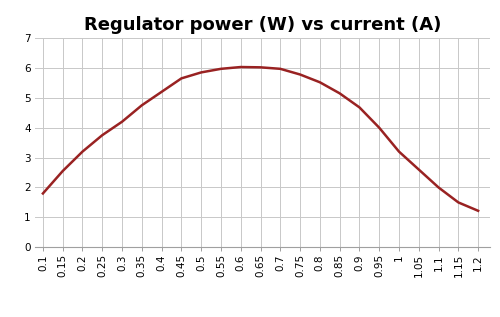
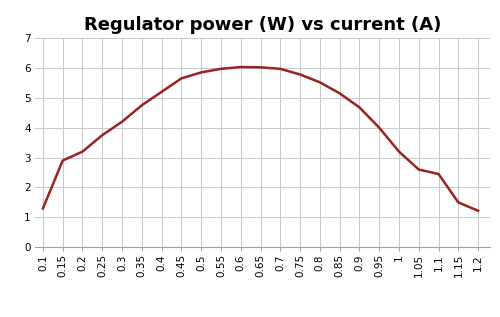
0.1: 1.80 -> 1.30
0.15: 2.55 -> 2.90
1.1: 2.00 -> 2.45
